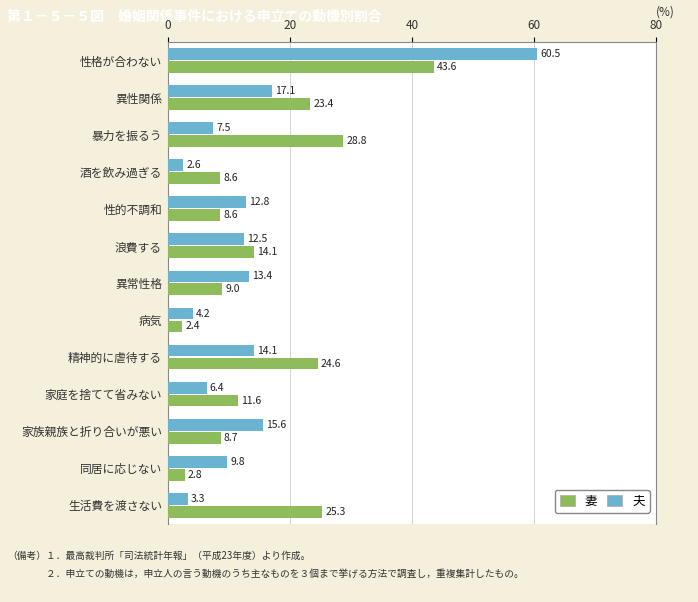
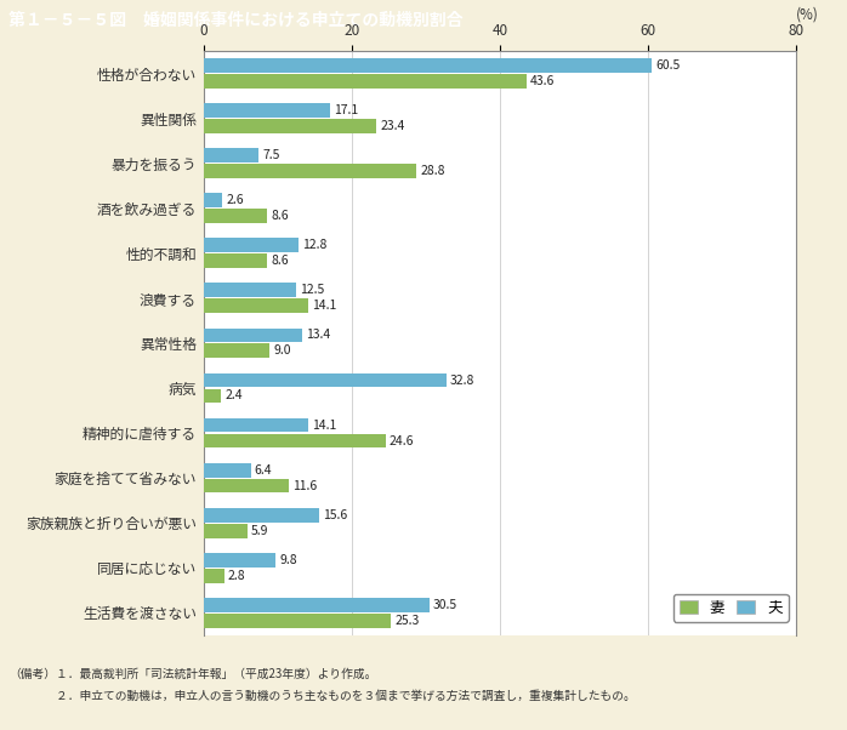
夫/病気: 4.2 -> 32.8
妻/家族親族と折り合いが悪い: 8.7 -> 5.9
夫/生活費を渡さない: 3.3 -> 30.5
